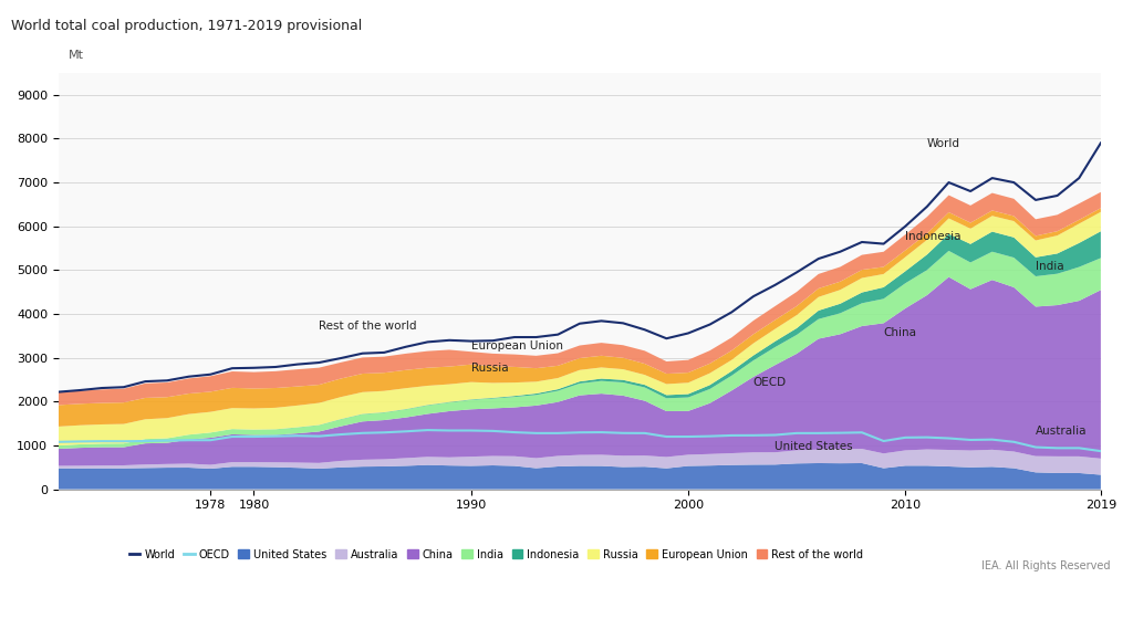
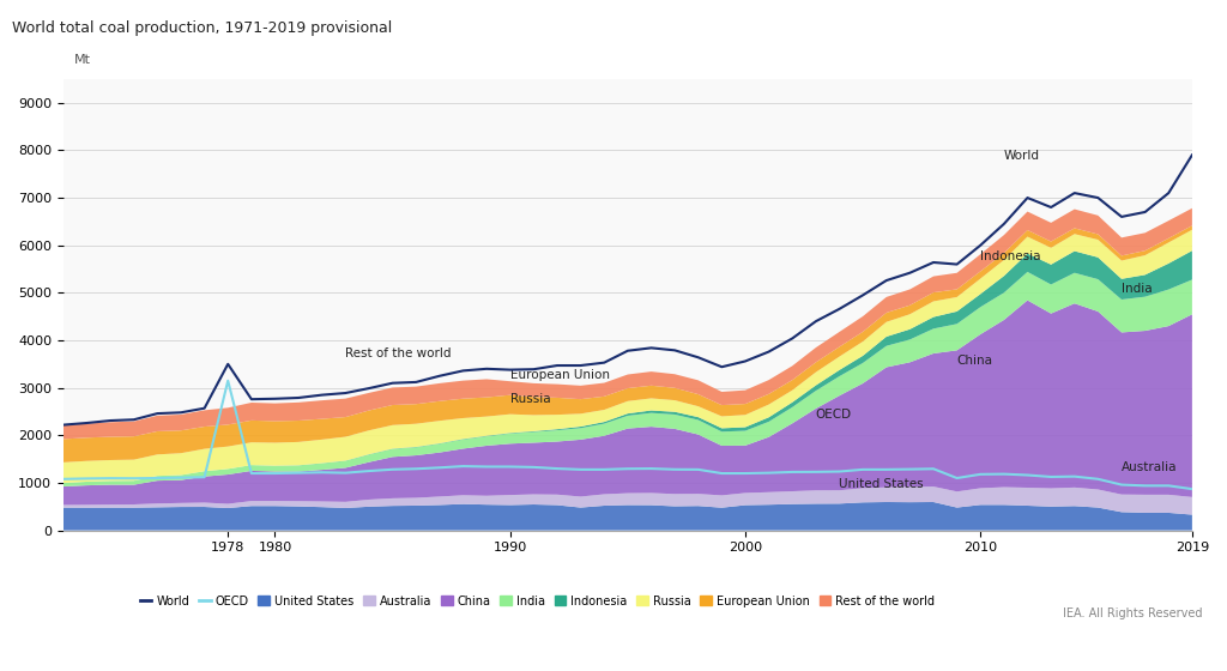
OECD/1978: 1120 -> 3150
World/1978: 2620 -> 3500
